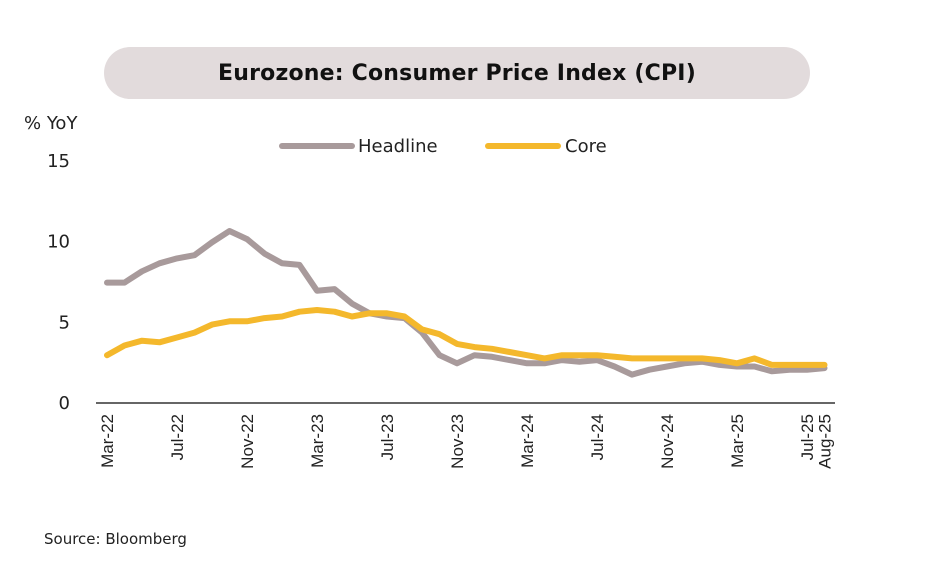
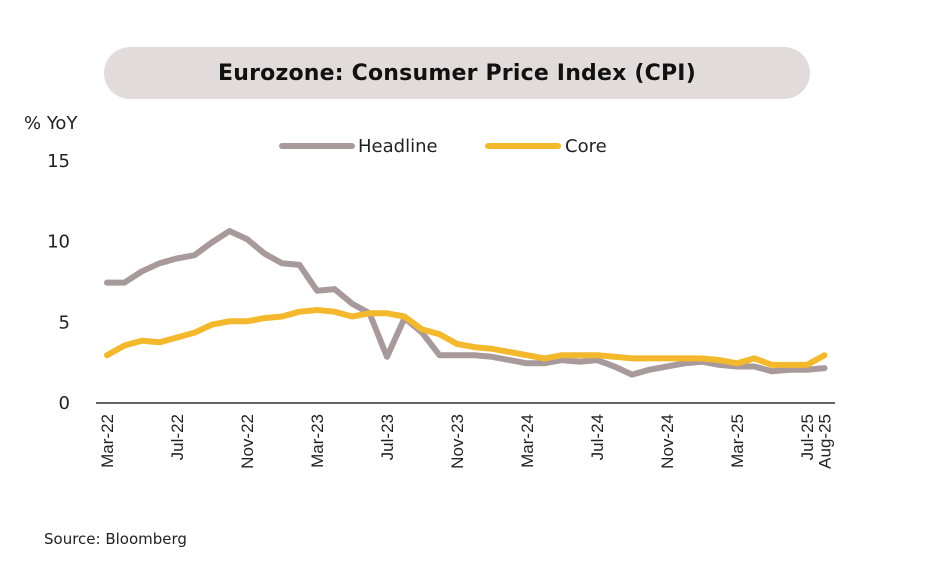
Headline/Jul-23: 5.3 -> 2.8
Headline/Nov-23: 2.4 -> 2.9
Core/Aug-25: 2.3 -> 2.9
